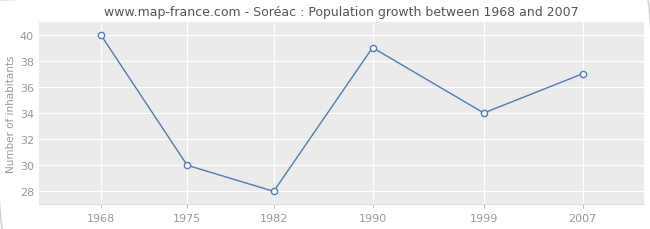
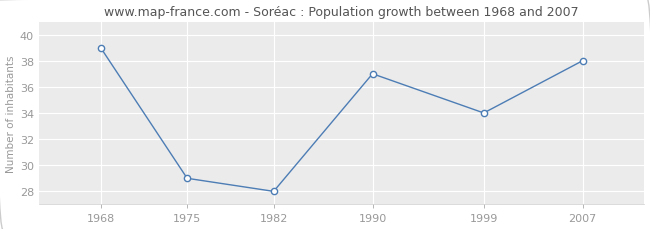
1968: 40 -> 39
1975: 30 -> 29
1990: 39 -> 37
2007: 37 -> 38
